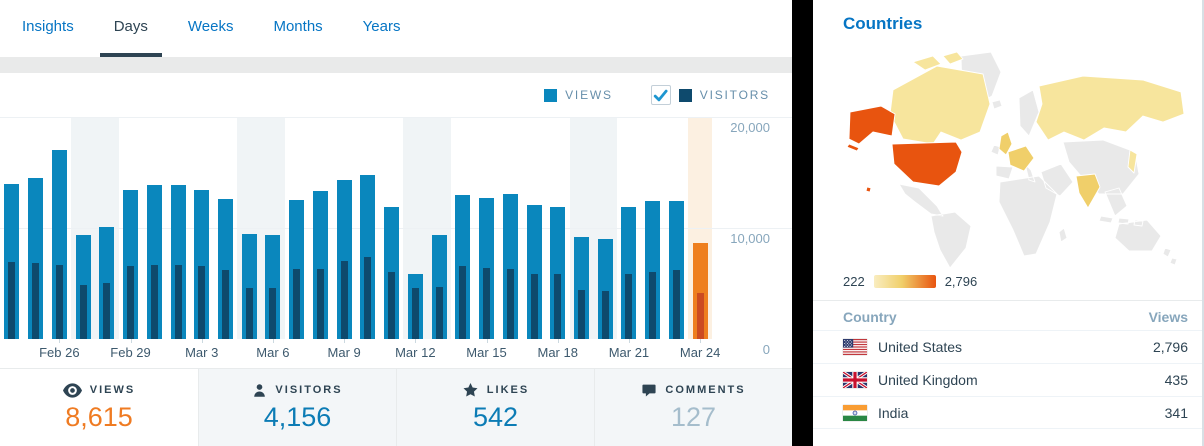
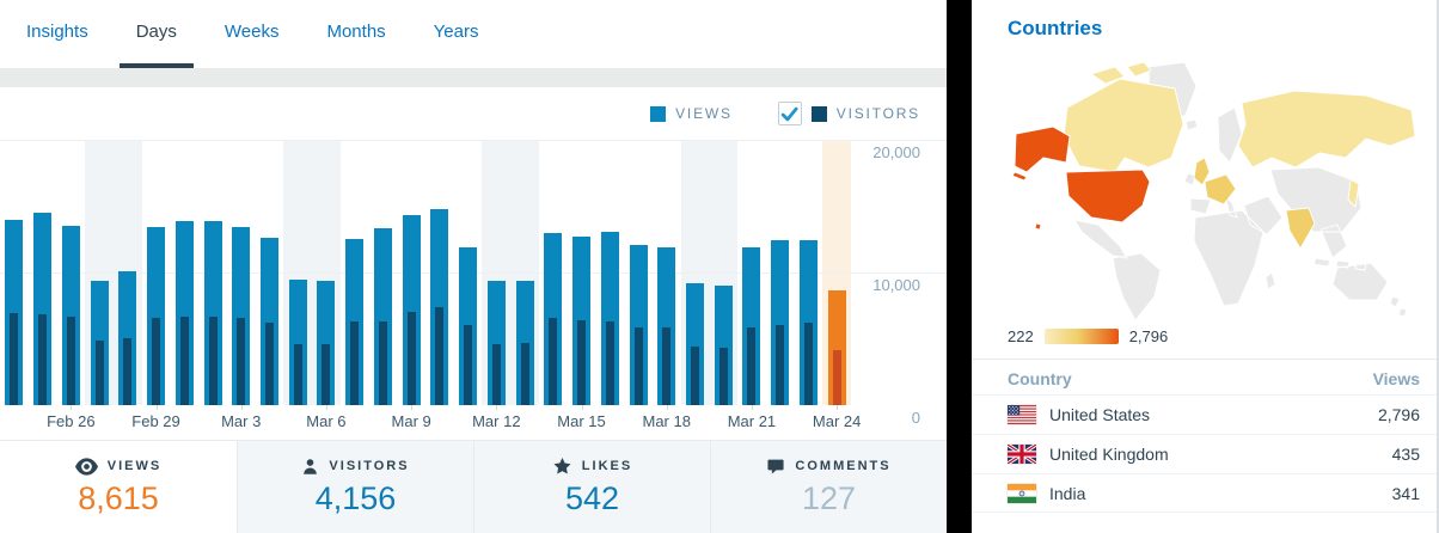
Views/Feb 26: 17000 -> 13500
Views/Mar 12: 5900 -> 9400
